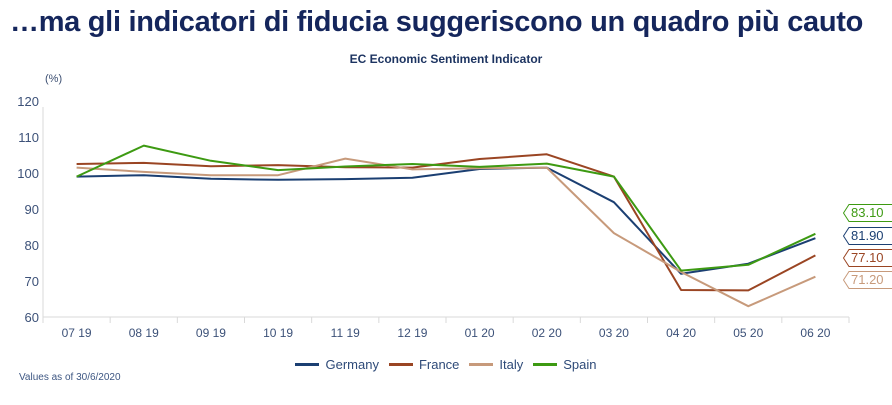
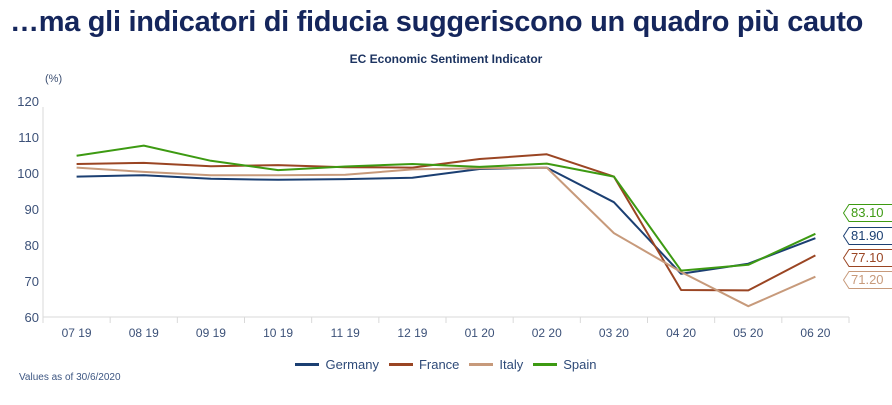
Spain/07 19: 99 -> 105
Italy/11 19: 104 -> 100
